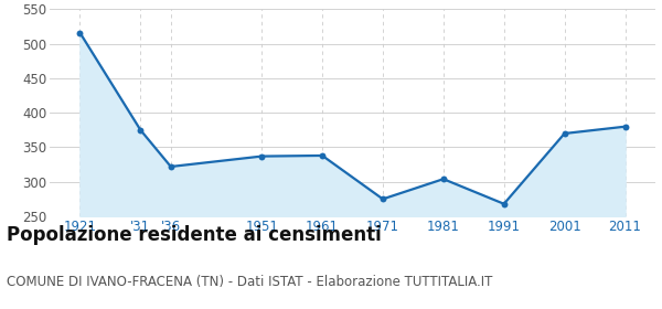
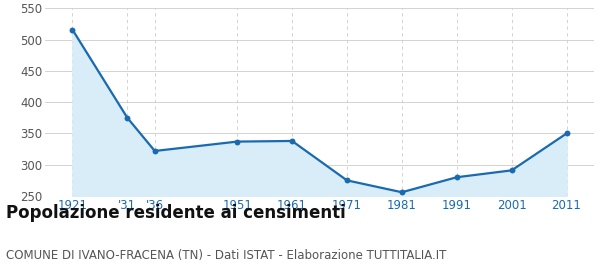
1981: 304 -> 256
1991: 268 -> 280
2001: 370 -> 291
2011: 380 -> 350
